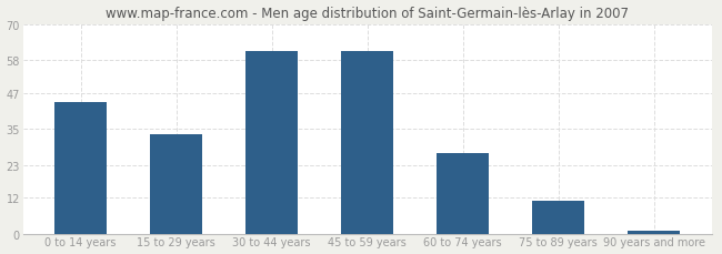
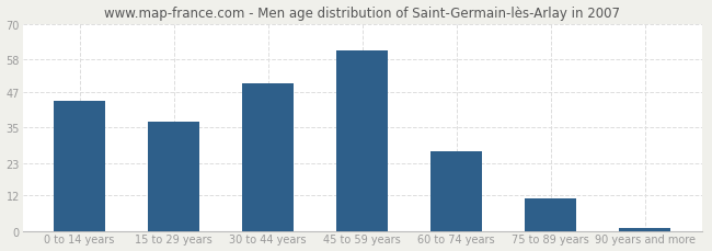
15 to 29 years: 33 -> 37
30 to 44 years: 61 -> 50
